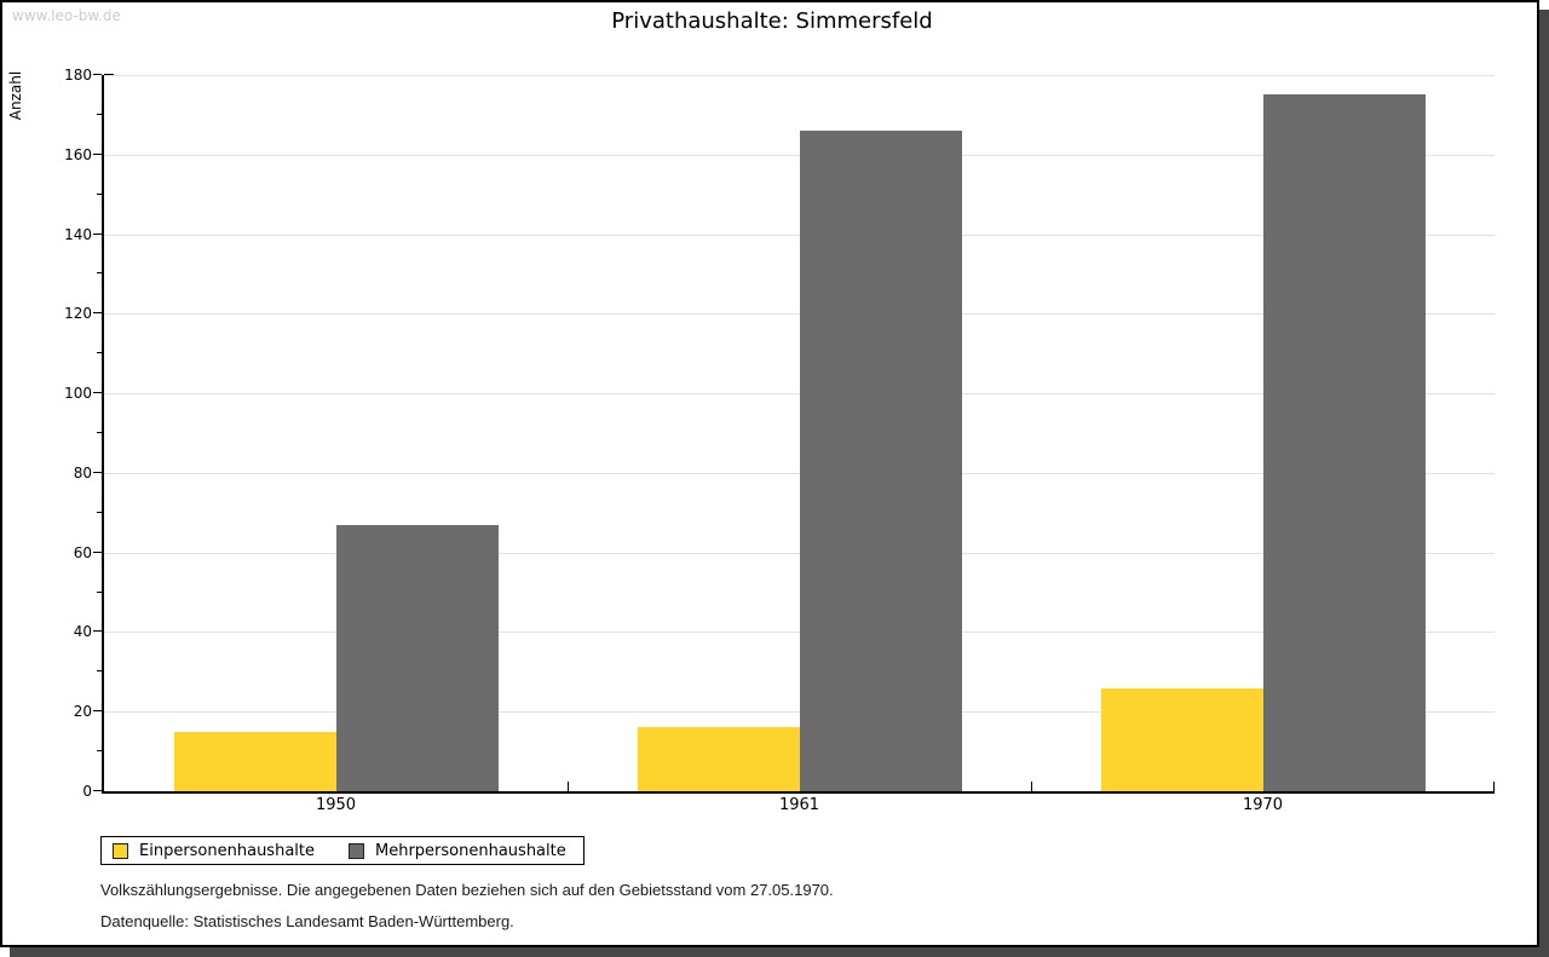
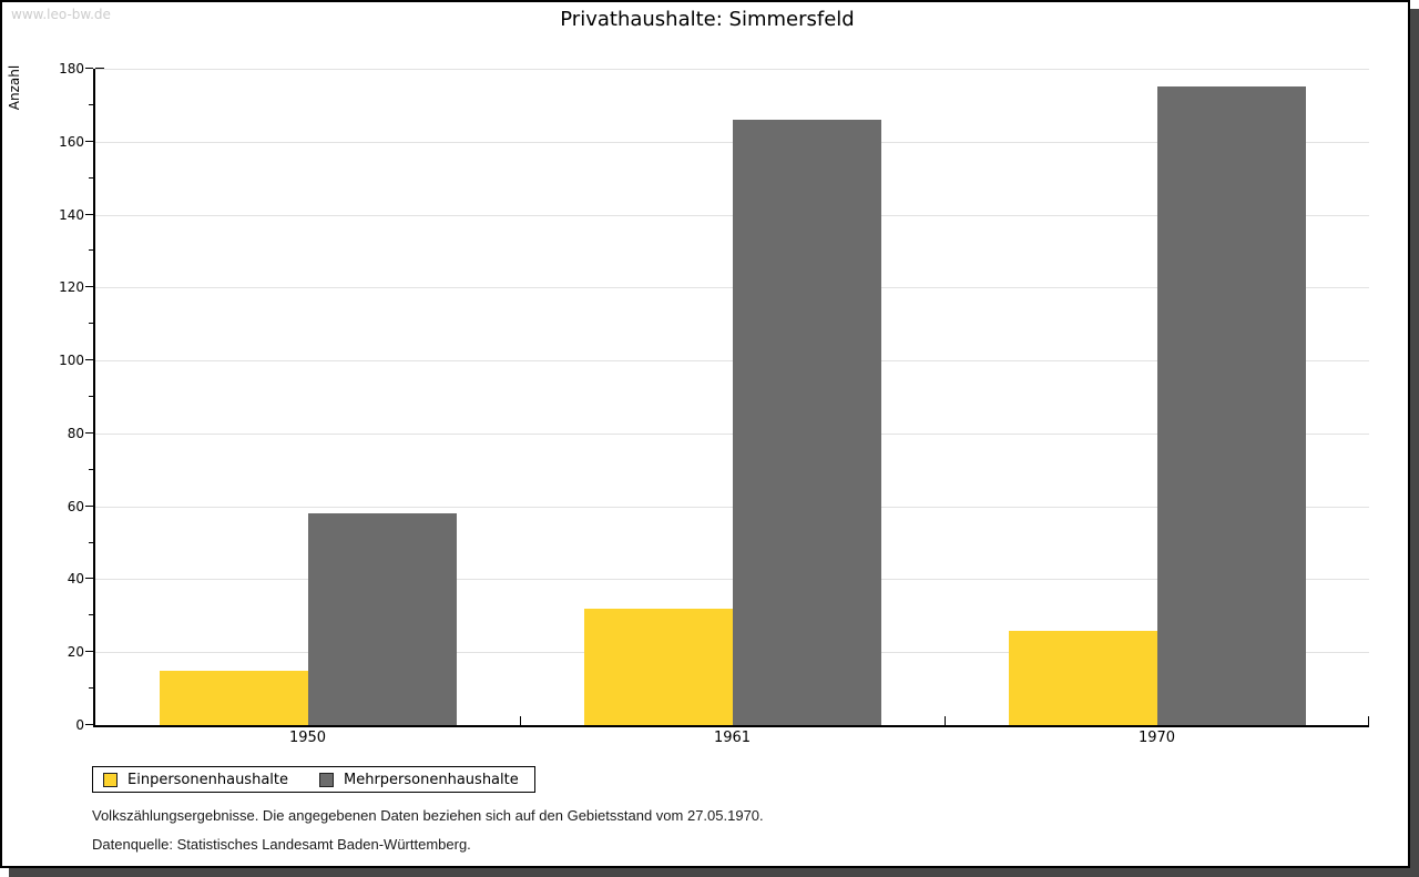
Mehrpersonenhaushalte/1950: 67 -> 58
Einpersonenhaushalte/1961: 16 -> 32
